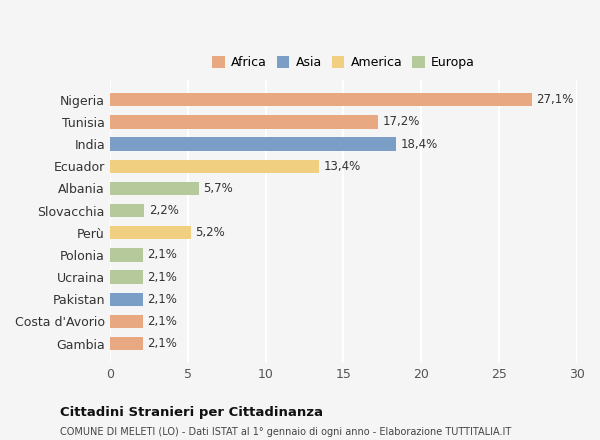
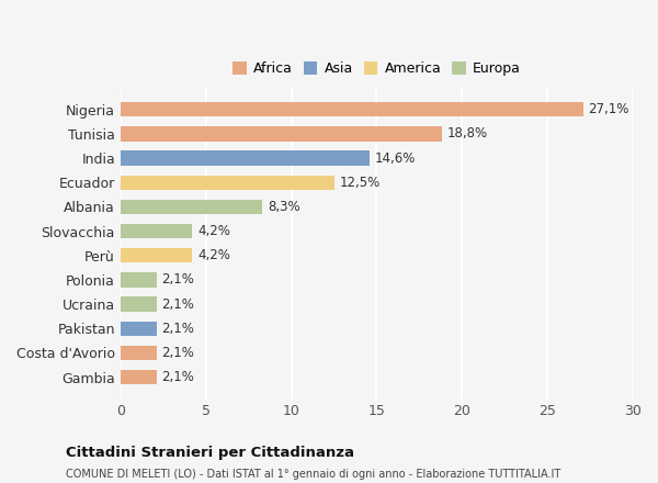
Tunisia: 17,2% -> 18,8%
India: 18,4% -> 14,6%
Ecuador: 13,4% -> 12,5%
Albania: 5,7% -> 8,3%
Slovacchia: 2,2% -> 4,2%
Perù: 5,2% -> 4,2%
